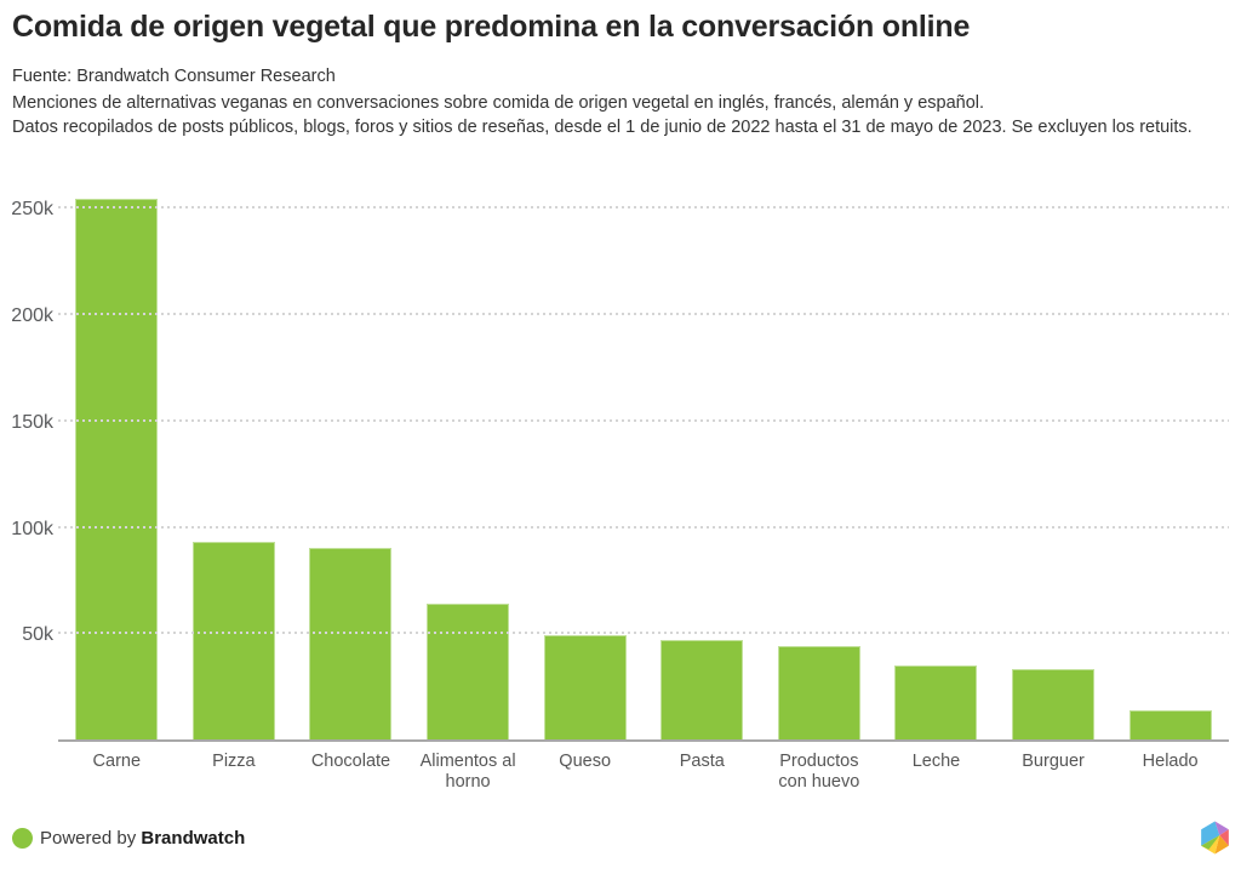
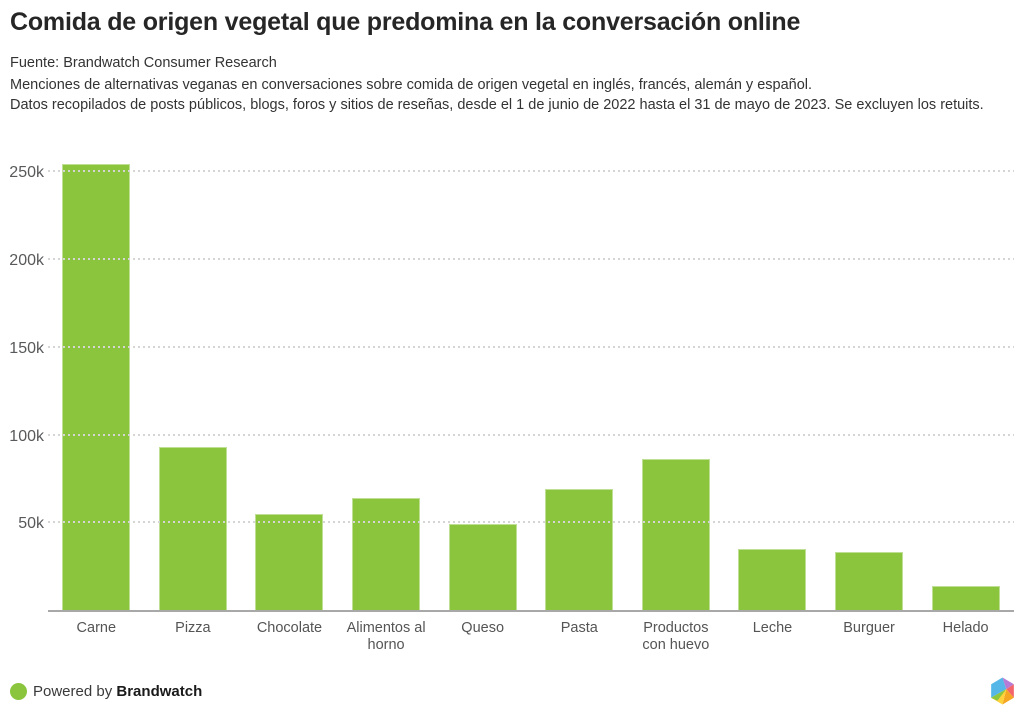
Chocolate: 90k -> 55k
Pasta: 47k -> 69k
Productos con huevo: 44k -> 86k
